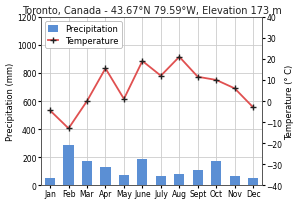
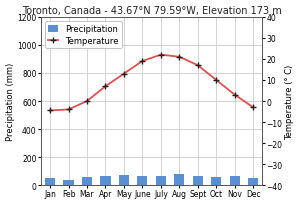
Precipitation/Feb: 290 -> 40
Temperature/Feb: -13.0 -> -4.0
Precipitation/Mar: 170 -> 60
Precipitation/Apr: 130 -> 60
Temperature/Apr: 15.5 -> 7.0
Temperature/May: 1.0 -> 13.0
Precipitation/June: 190 -> 70
Temperature/July: 12.0 -> 22.0
Precipitation/Sept: 110 -> 70
Temperature/Sept: 11.5 -> 17.0
Precipitation/Oct: 170 -> 60
Temperature/Nov: 6.0 -> 3.0
